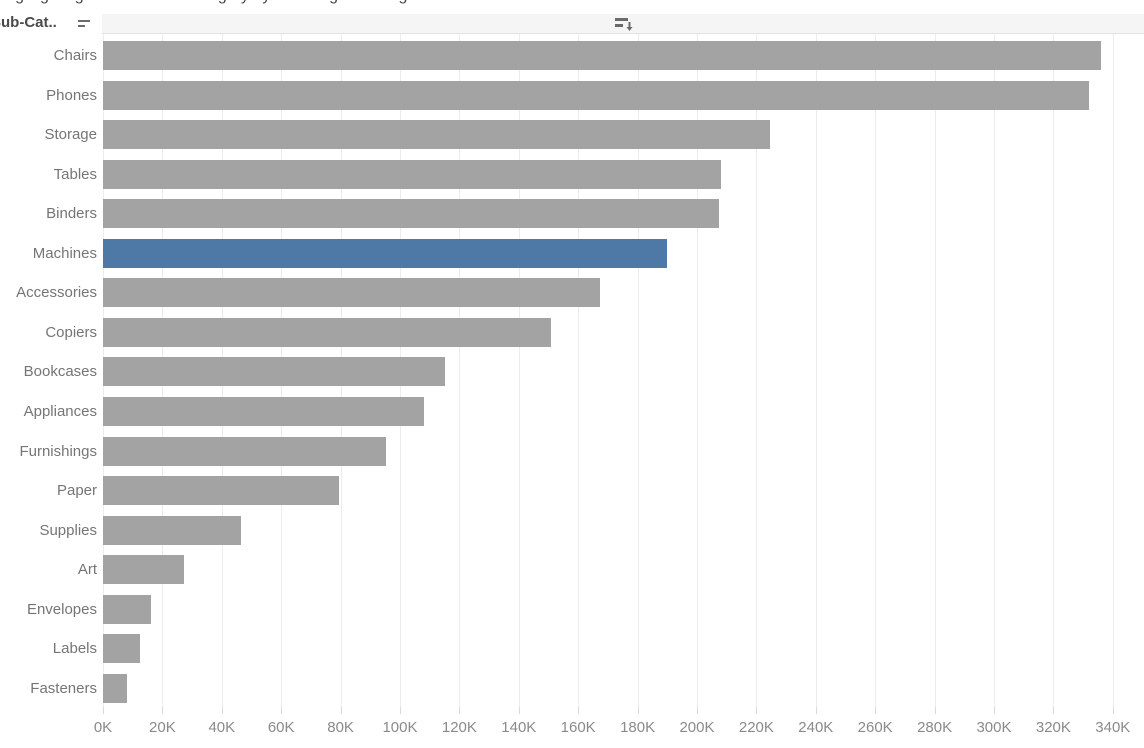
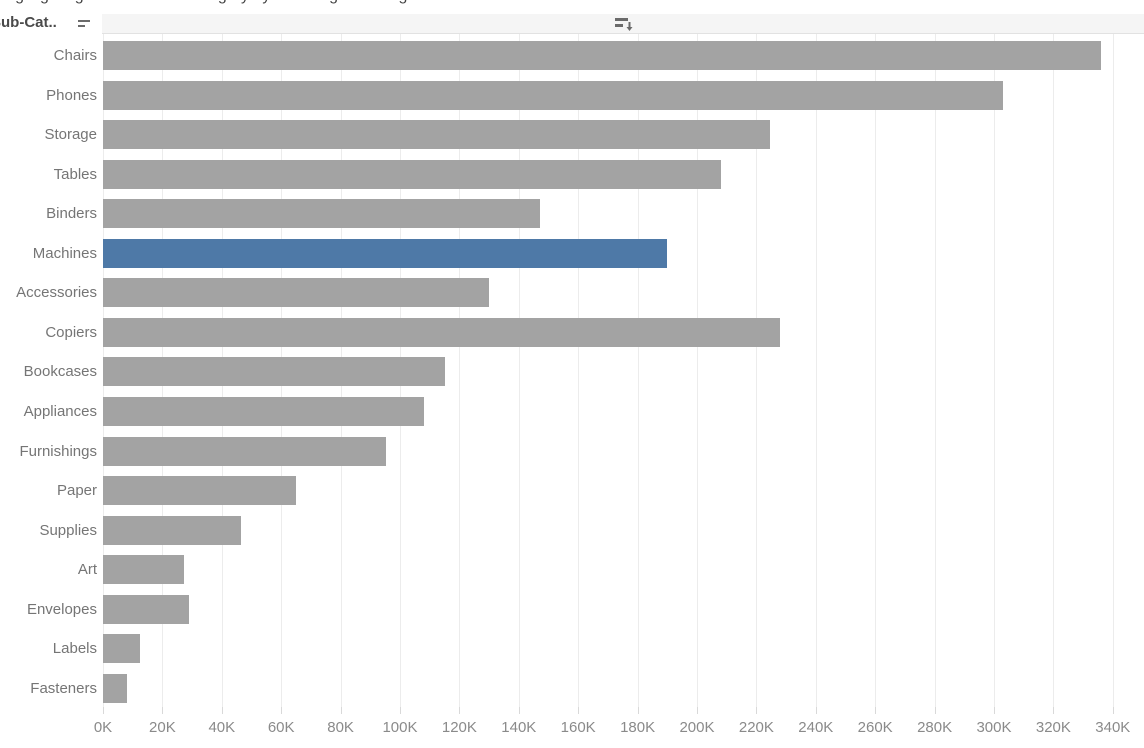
Phones: 332K -> 303K
Binders: 208K -> 147K
Accessories: 167K -> 130K
Copiers: 151K -> 228K
Paper: 80K -> 65K
Envelopes: 16K -> 29K
